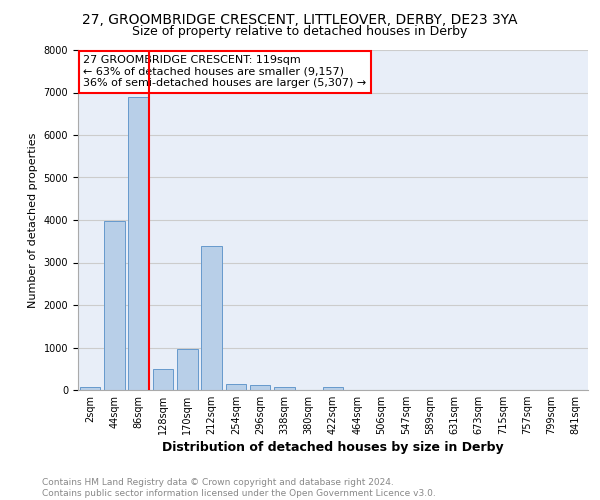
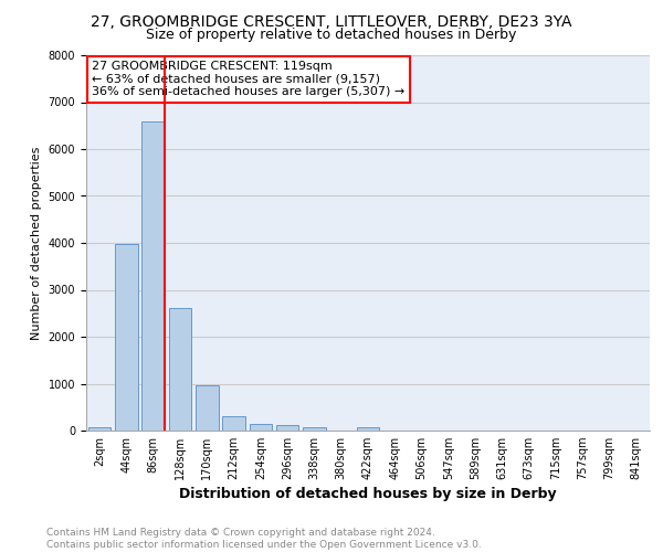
86sqm: 6900 -> 6600
128sqm: 500 -> 2620
212sqm: 3400 -> 310
